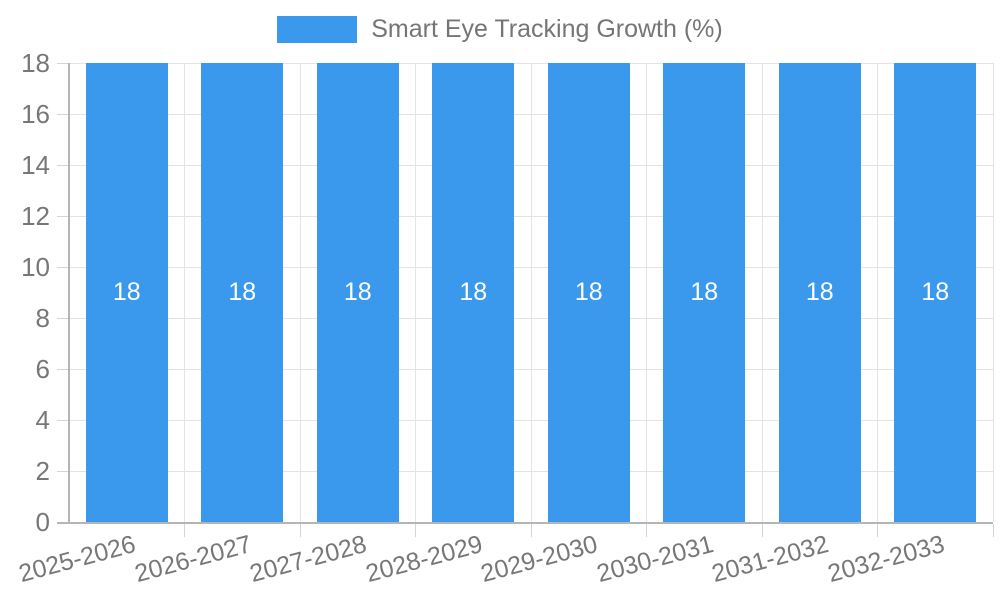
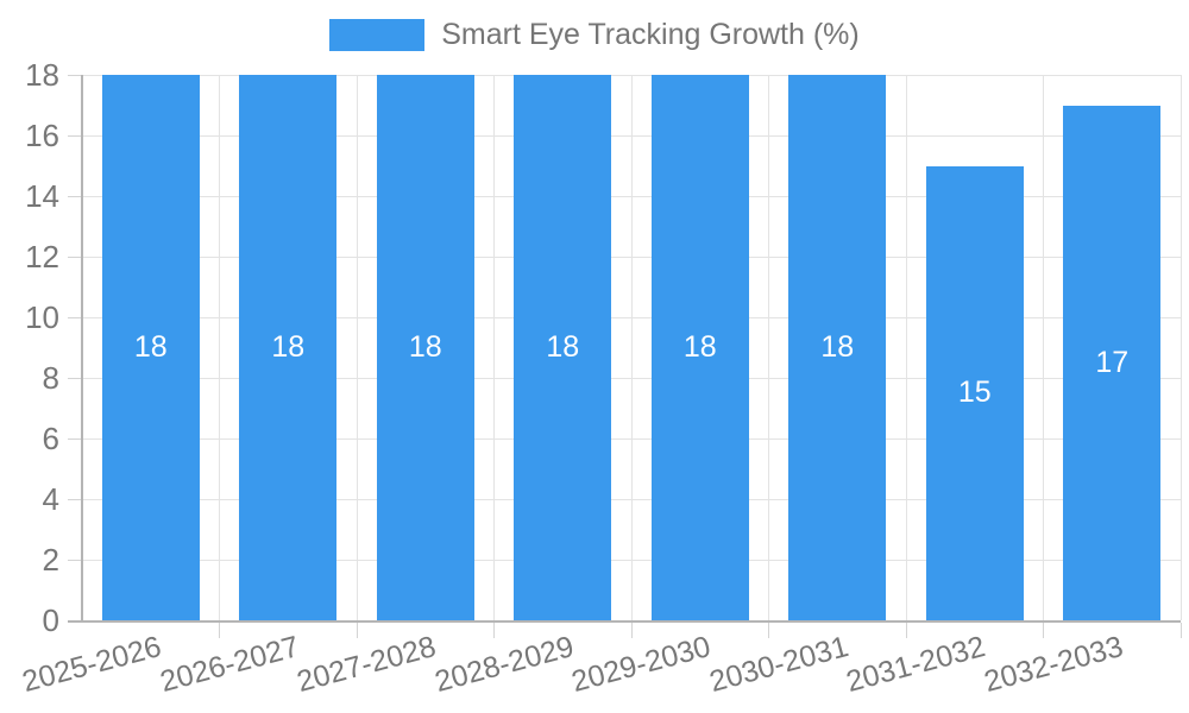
2031-2032: 18 -> 15
2032-2033: 18 -> 17
